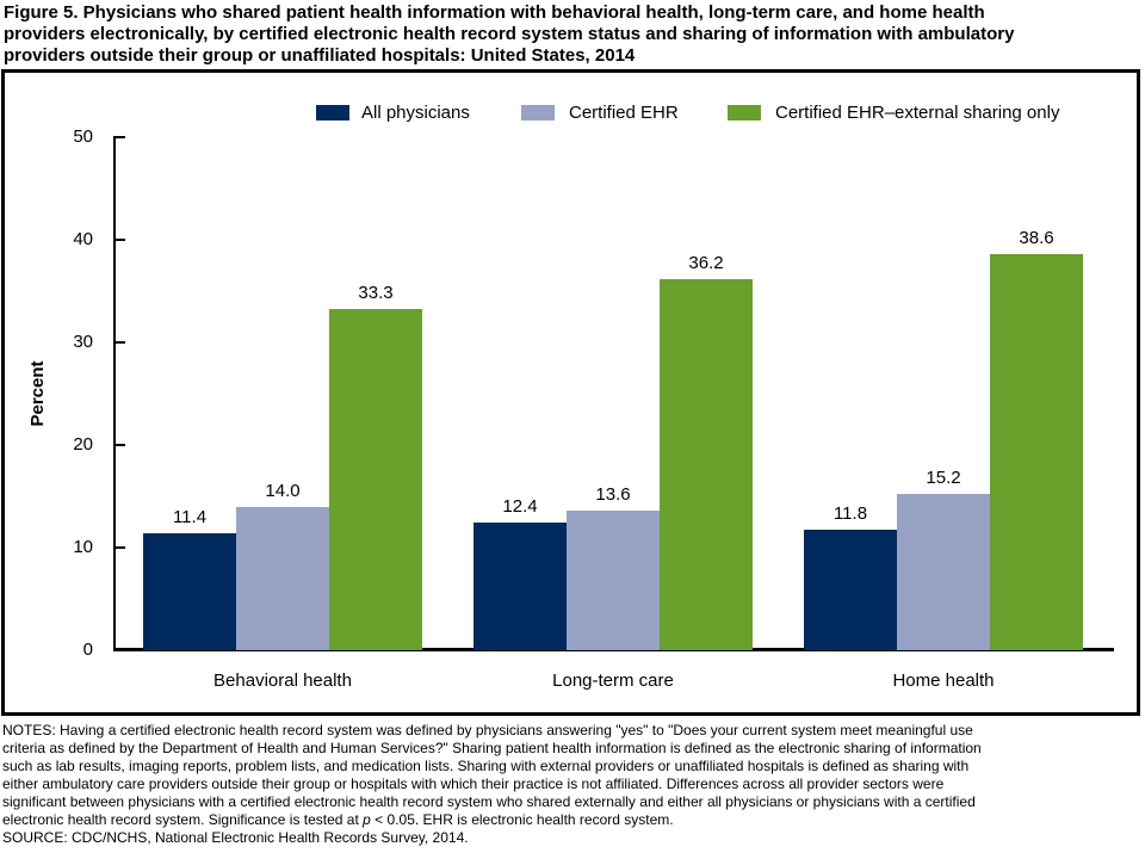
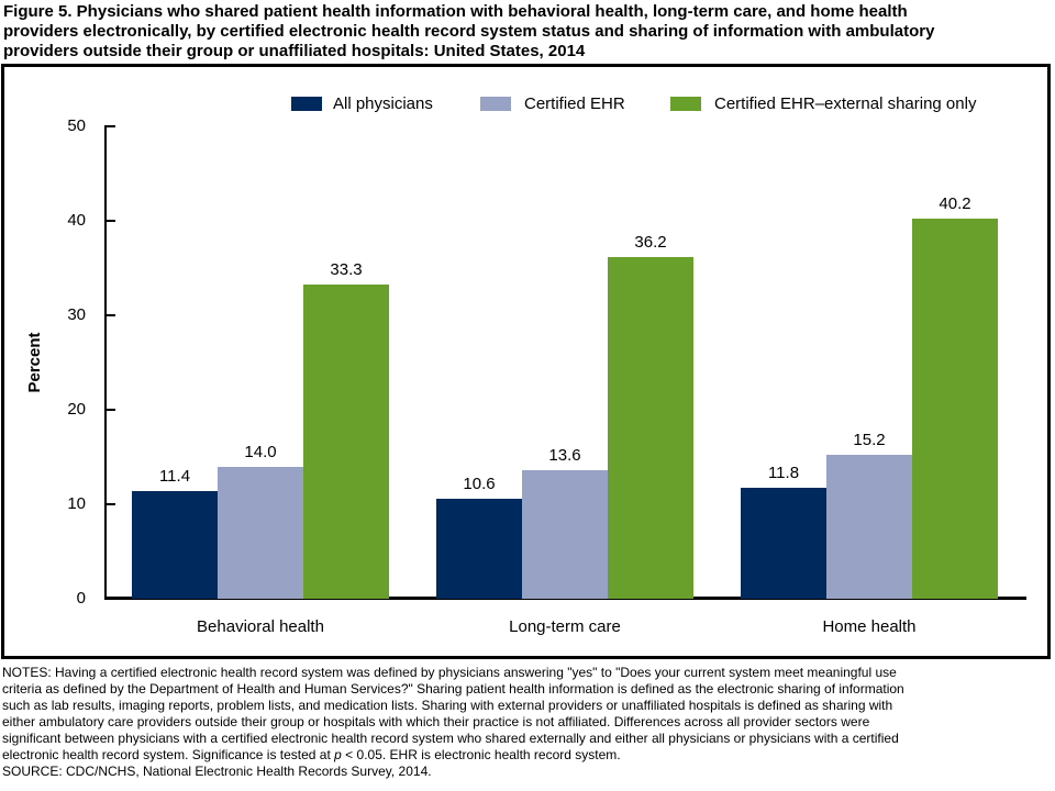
All physicians/Long-term care: 12.4 -> 10.6
Certified EHR–external sharing only/Home health: 38.6 -> 40.2
